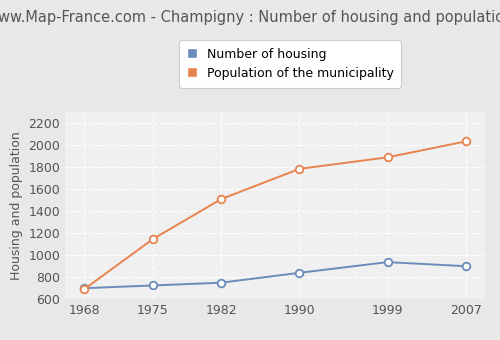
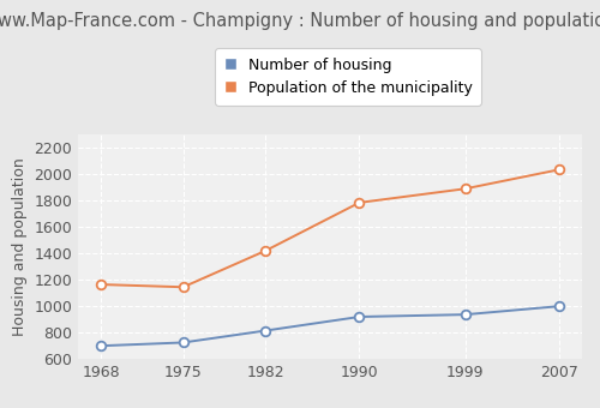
Population of the municipality/1968: 690 -> 1160
Number of housing/1982: 750 -> 820
Population of the municipality/1982: 1510 -> 1420
Number of housing/1990: 840 -> 920
Number of housing/2007: 900 -> 1000
